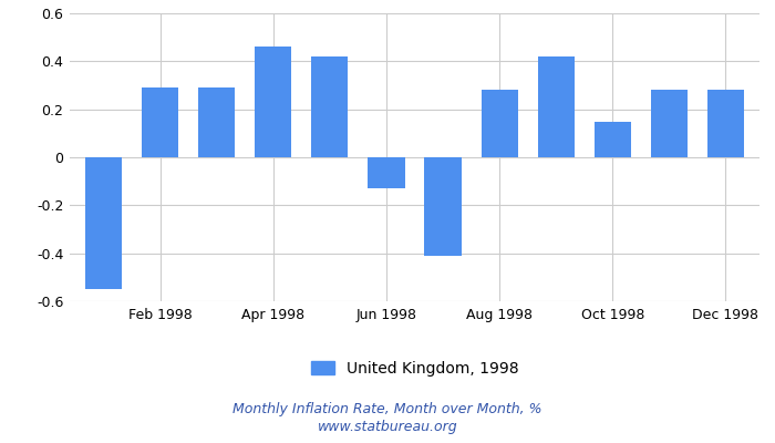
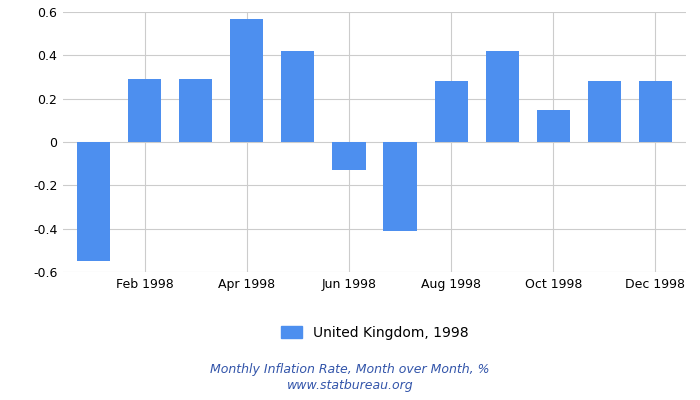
Apr 1998: 0.46 -> 0.57
